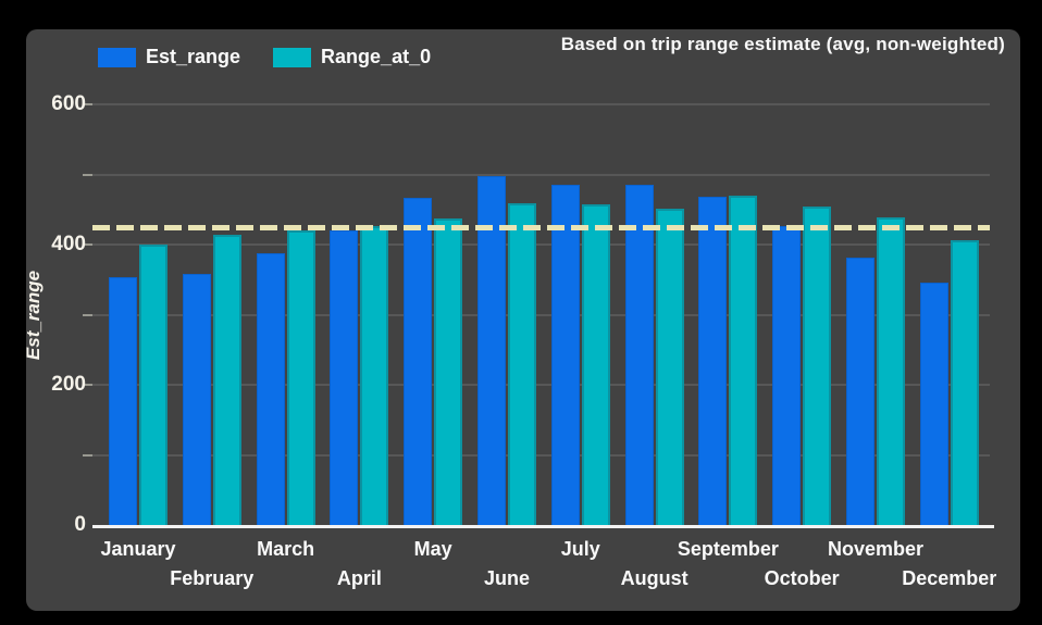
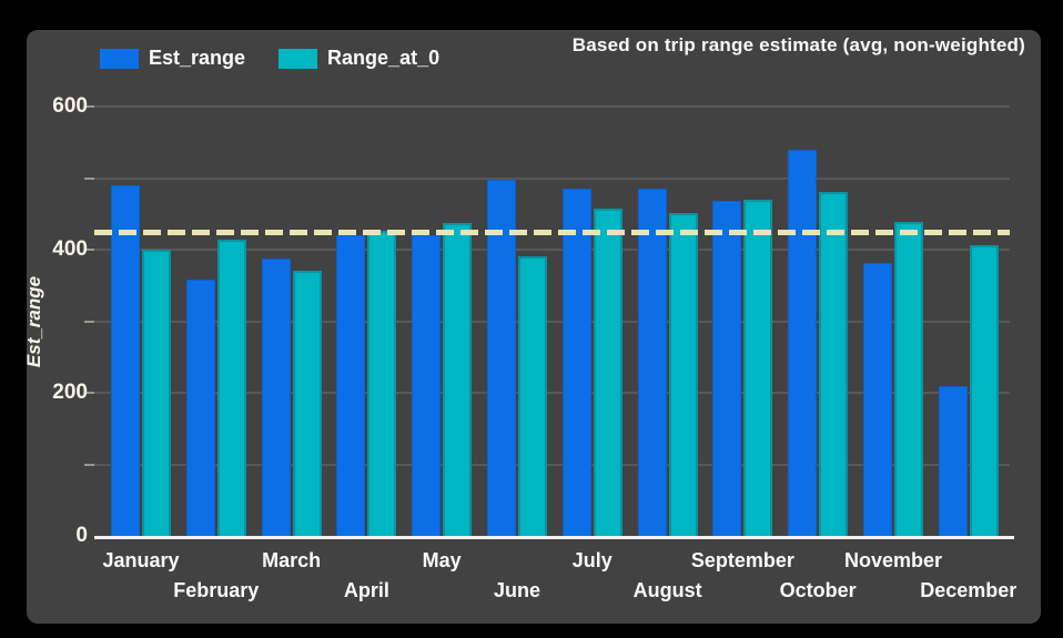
Est_range/January: 350 -> 490
Range_at_0/March: 420 -> 370
Est_range/May: 470 -> 420
Range_at_0/June: 460 -> 390
Est_range/October: 430 -> 540
Range_at_0/October: 450 -> 480
Est_range/December: 340 -> 210
